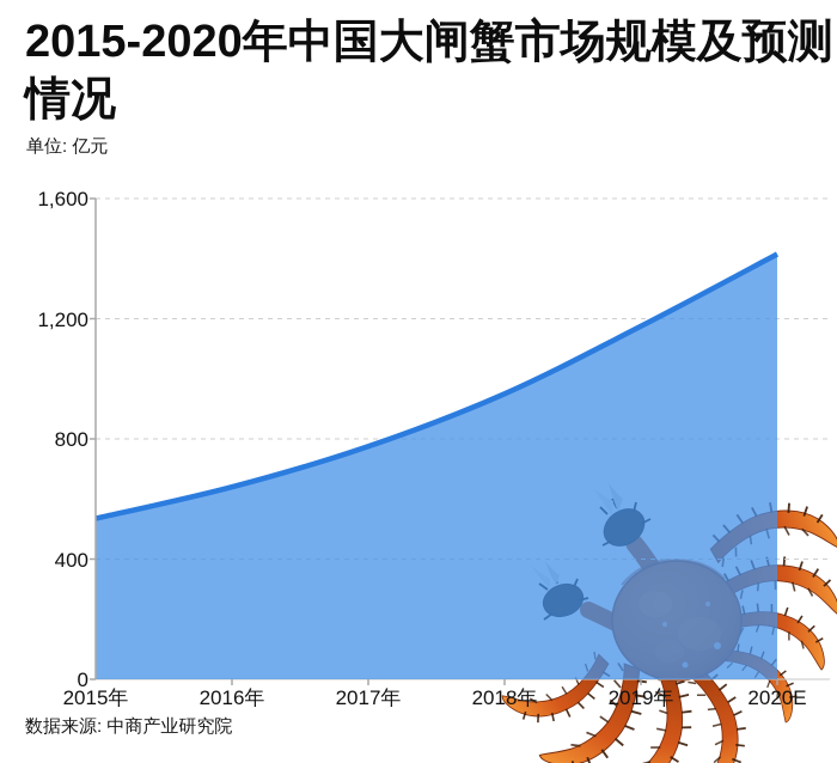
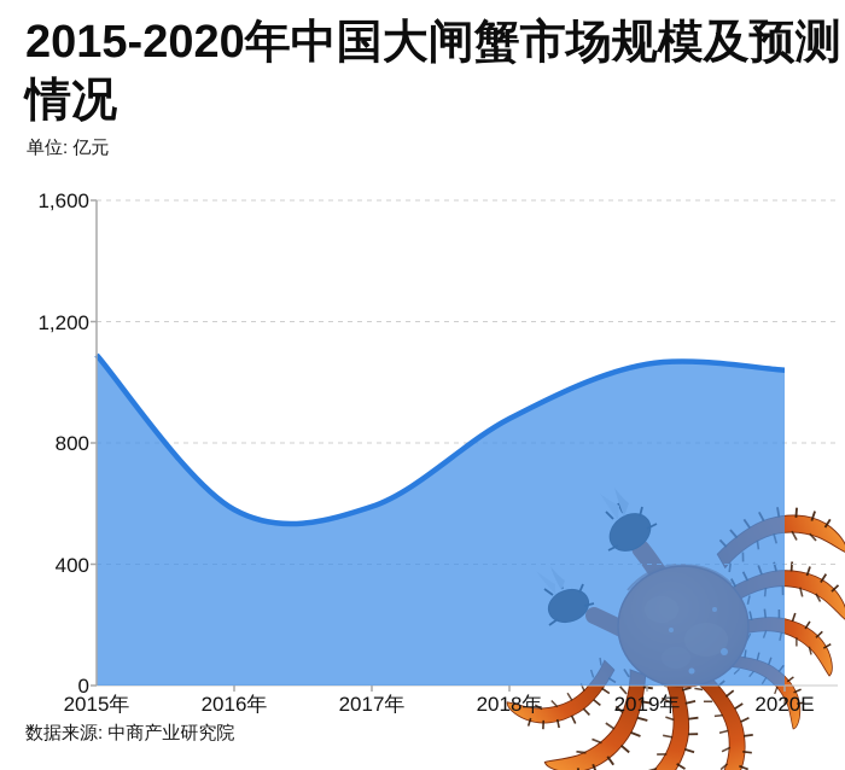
2015年: 540 -> 1090
2016年: 640 -> 580
2017年: 780 -> 590
2018年: 950 -> 880
2019年: 1180 -> 1060
2020E: 1420 -> 1040
